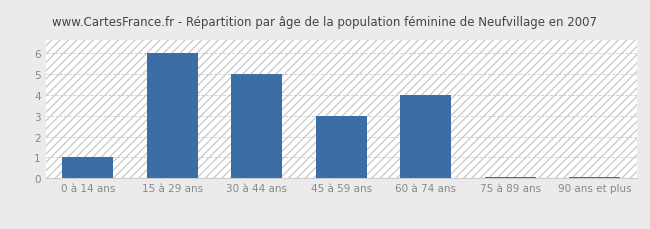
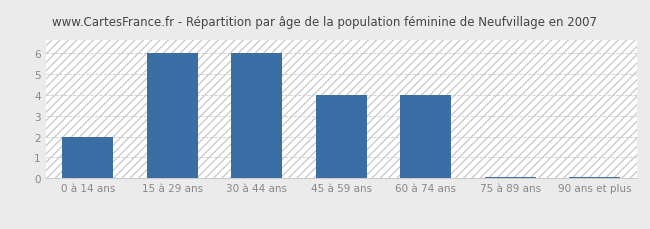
0 à 14 ans: 1.00 -> 2.00
30 à 44 ans: 5.00 -> 6.00
45 à 59 ans: 3.00 -> 4.00
